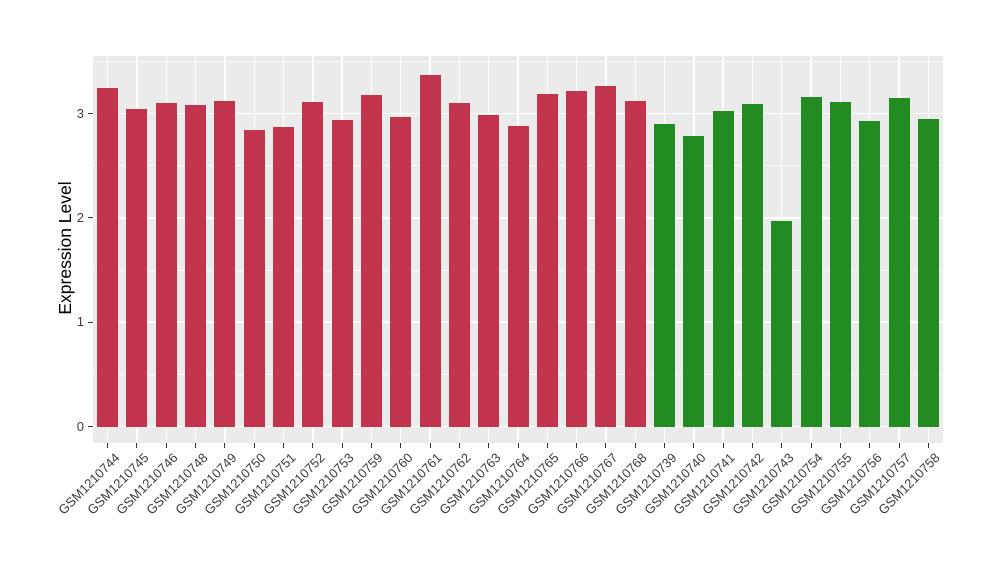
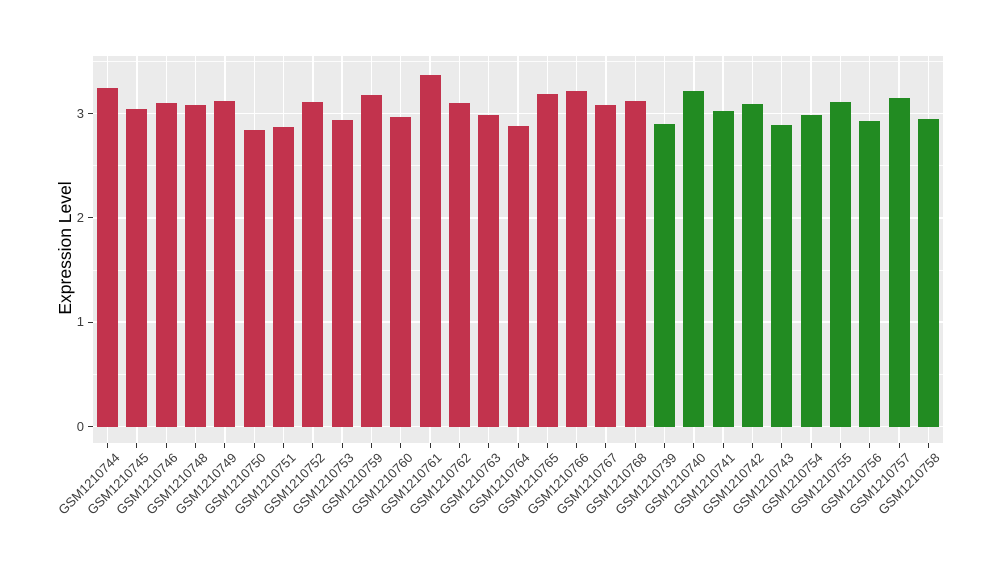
GSM1210767: 3.26 -> 3.08
GSM1210740: 2.78 -> 3.22
GSM1210743: 1.97 -> 2.89
GSM1210754: 3.16 -> 2.99
